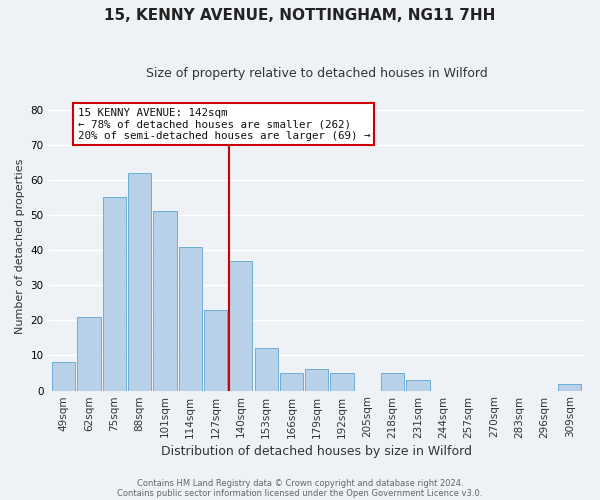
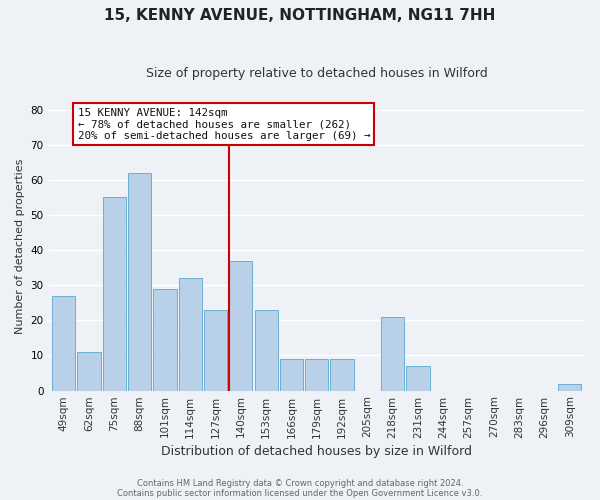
49sqm: 8 -> 27
62sqm: 21 -> 11
101sqm: 51 -> 29
114sqm: 41 -> 32
153sqm: 12 -> 23
166sqm: 5 -> 9
179sqm: 6 -> 9
192sqm: 5 -> 9
218sqm: 5 -> 21
231sqm: 3 -> 7
